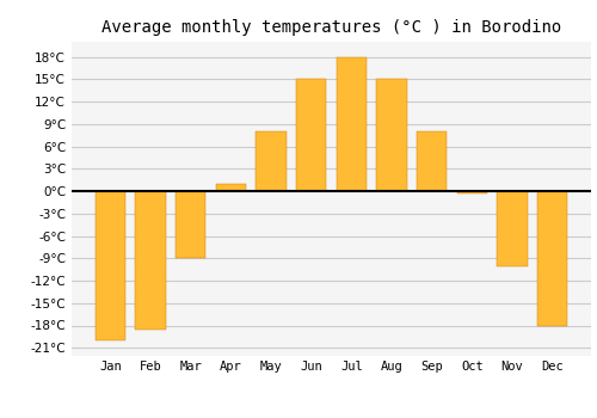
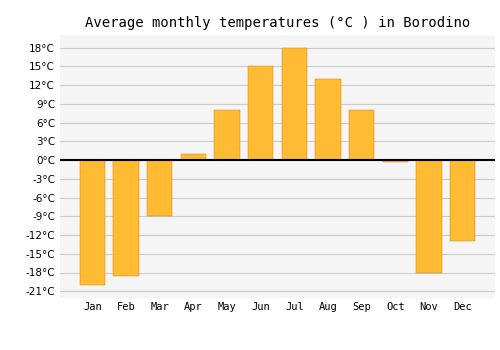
Aug: 15.0°C -> 13.0°C
Nov: -10.0°C -> -18.0°C
Dec: -18.0°C -> -13.0°C
